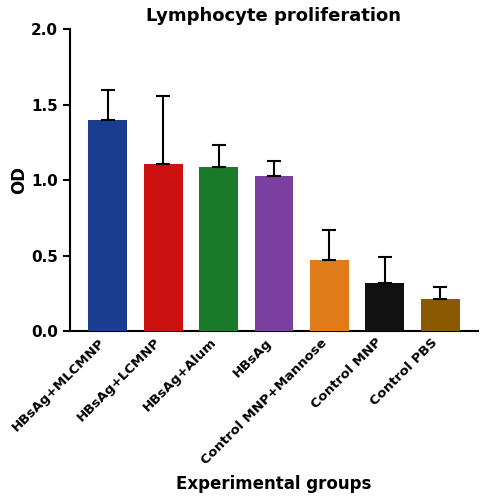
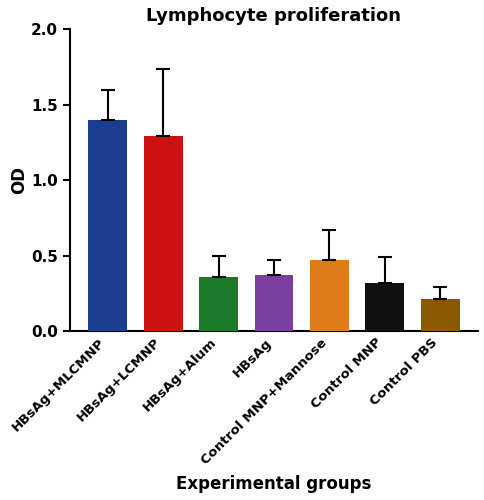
HBsAg+LCMNP: 1.11 -> 1.29
HBsAg+Alum: 1.09 -> 0.36
HBsAg: 1.03 -> 0.37
